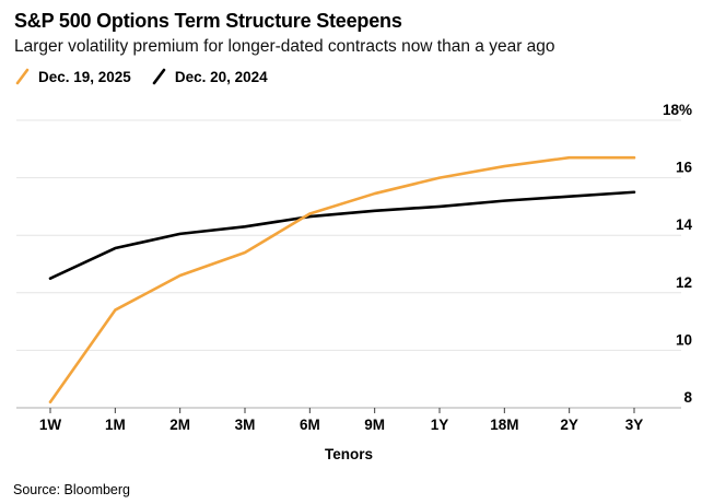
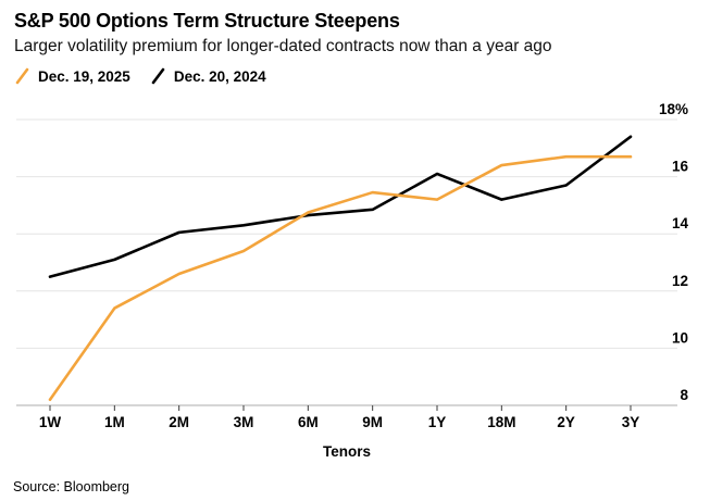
Dec. 20, 2024/1M: 13.6% -> 13.1%
Dec. 19, 2025/1Y: 16.0% -> 15.2%
Dec. 20, 2024/1Y: 15.0% -> 16.1%
Dec. 20, 2024/2Y: 15.3% -> 15.7%
Dec. 20, 2024/3Y: 15.5% -> 17.4%
